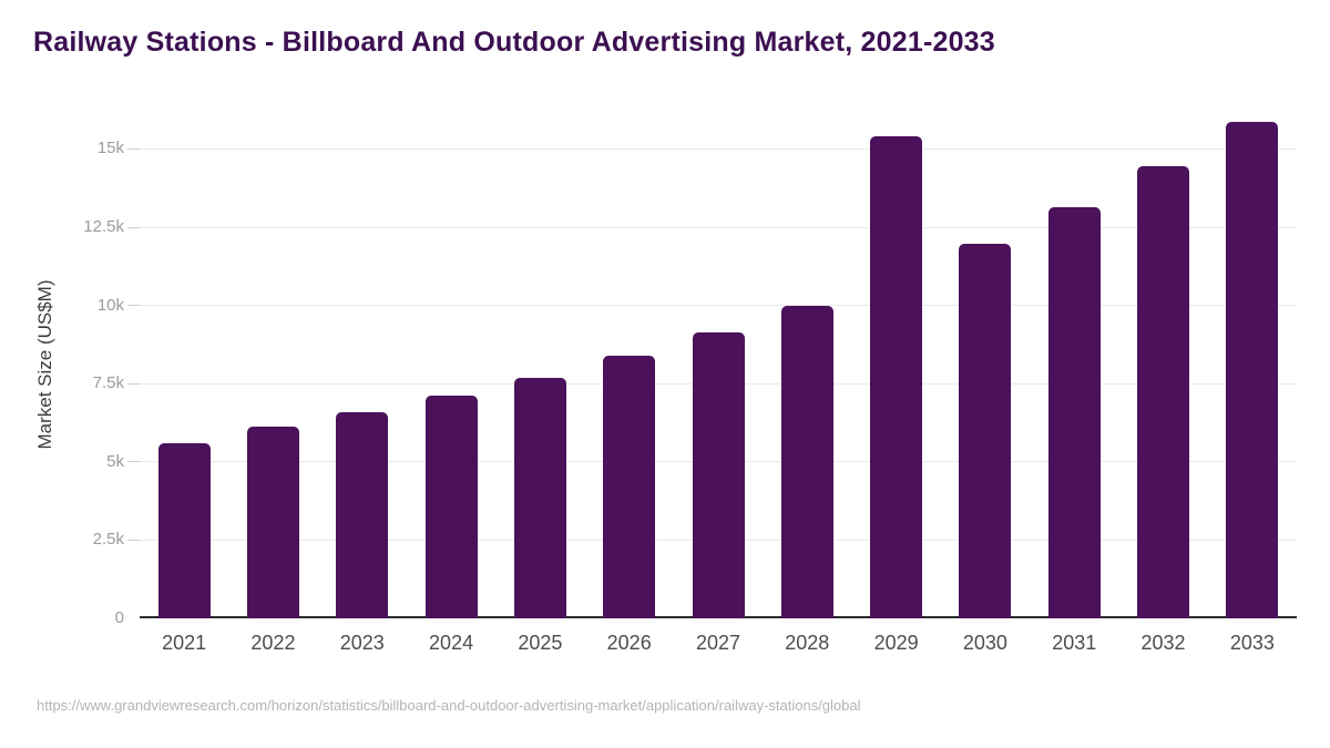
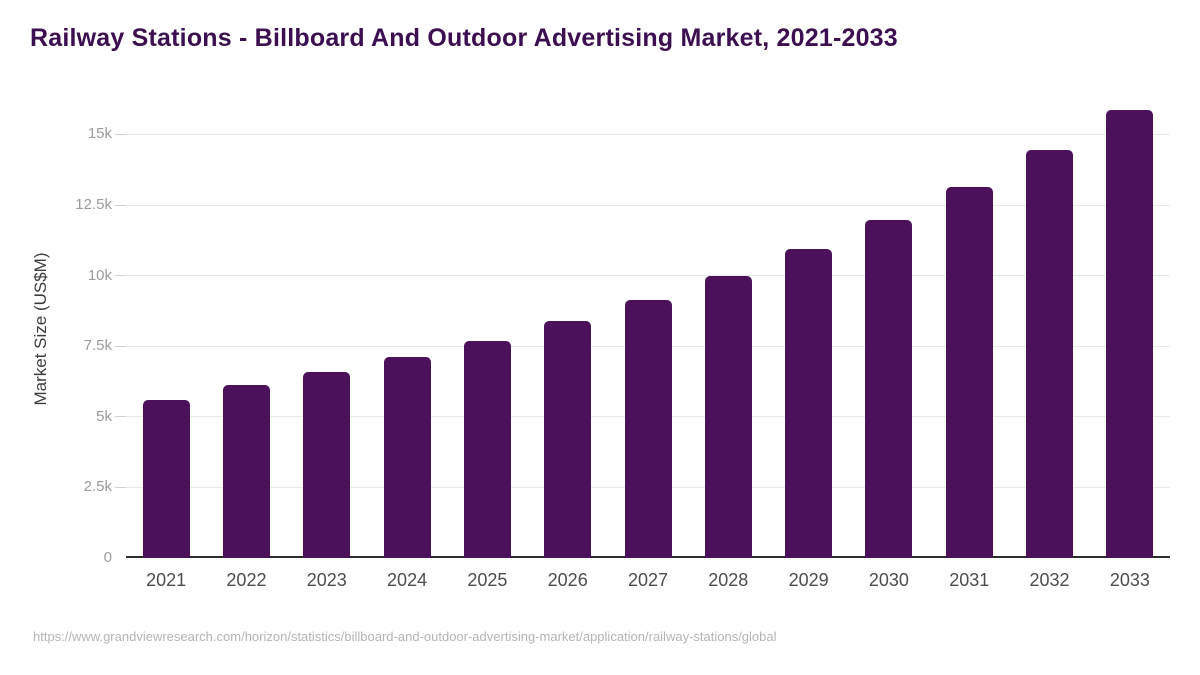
2029: 15.4k -> 11.0k
